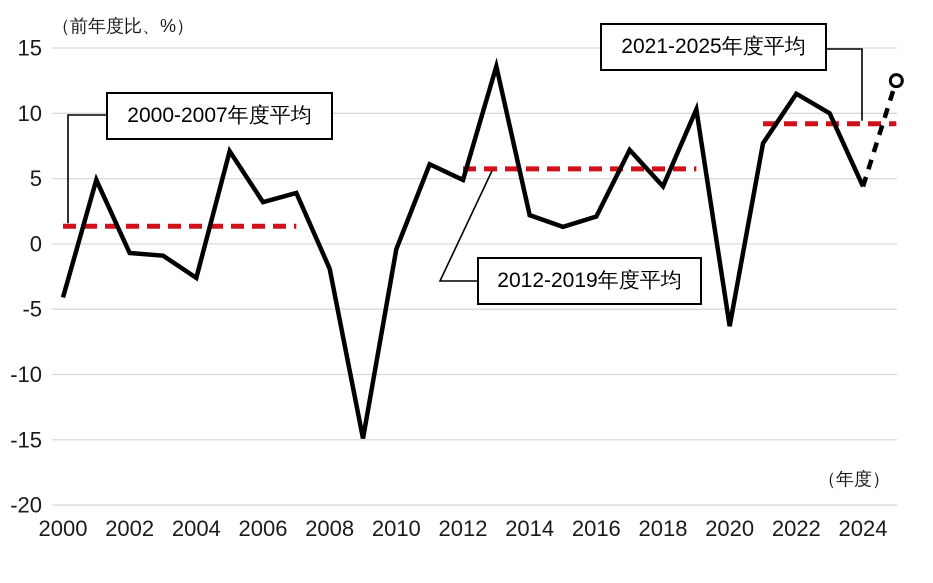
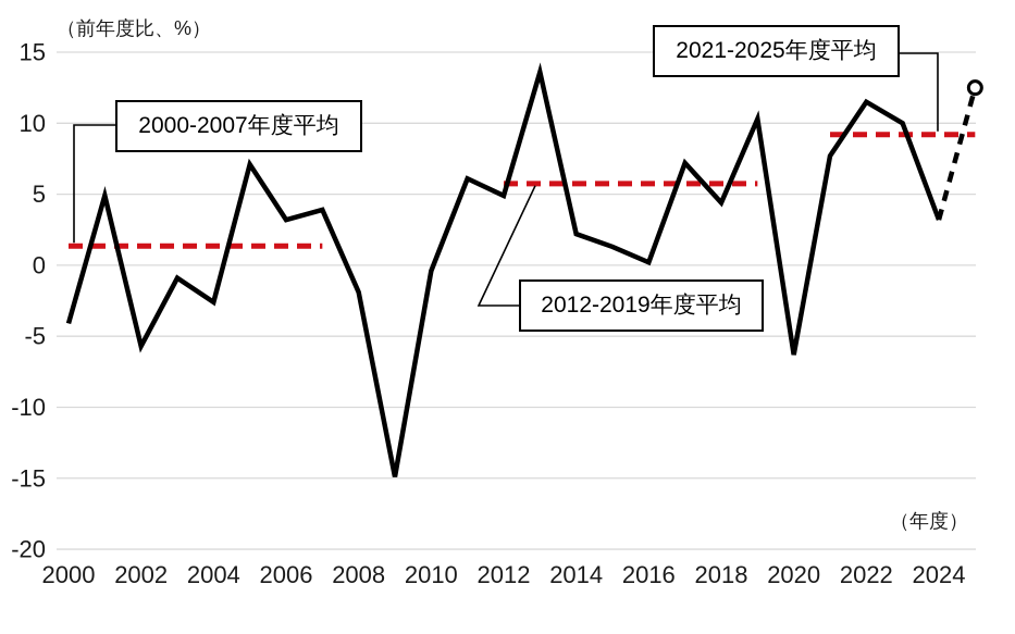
2002: -0.7 -> -5.7
2016: 2.1 -> 0.2
2024: 4.4 -> 3.2
